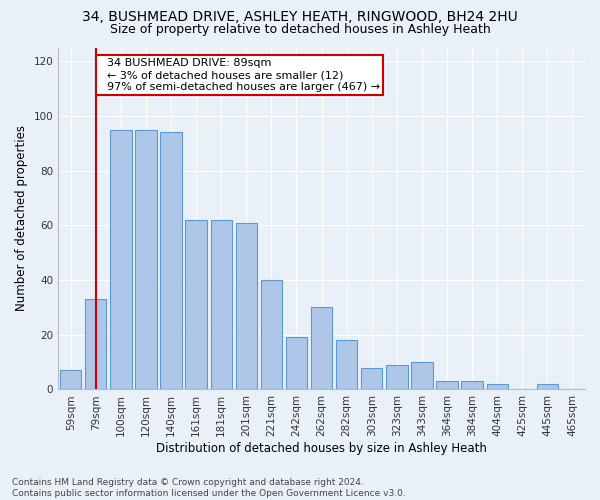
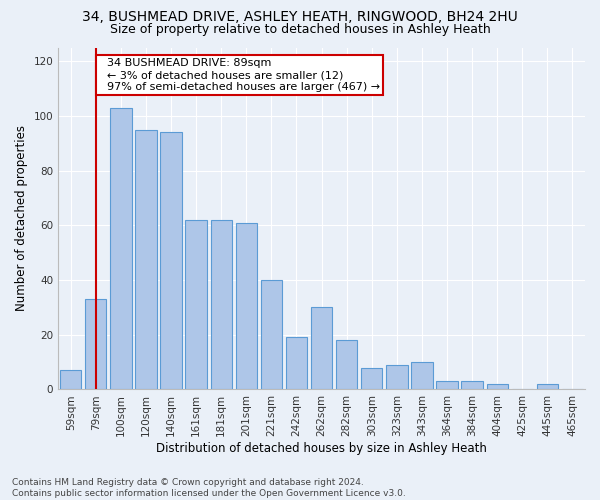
100sqm: 95 -> 103
